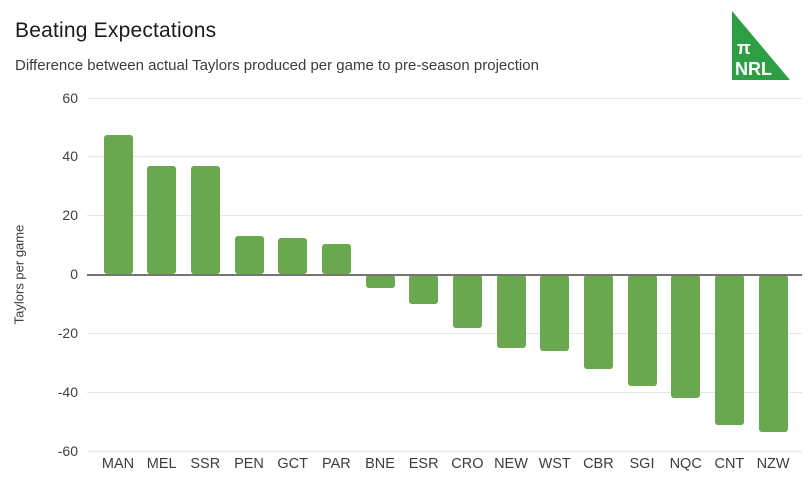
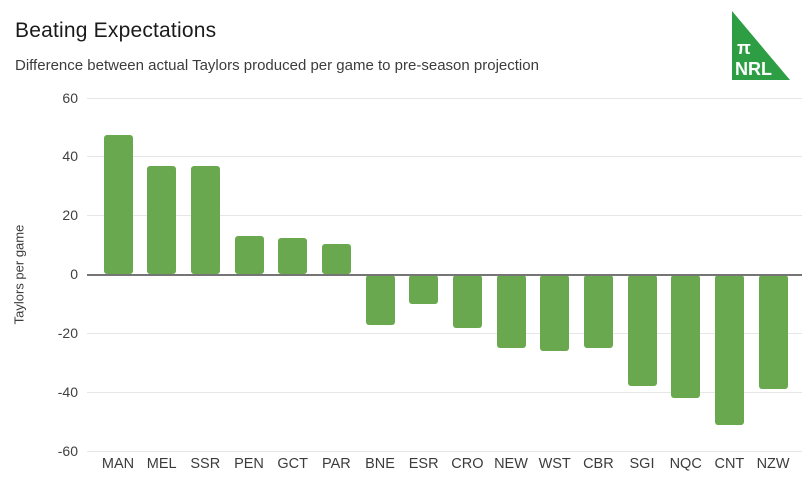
BNE: -4 -> -17
CBR: -32 -> -25
NZW: -54 -> -39
